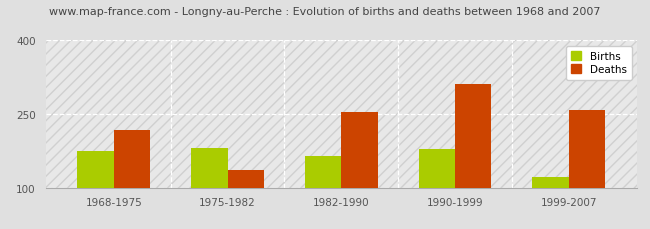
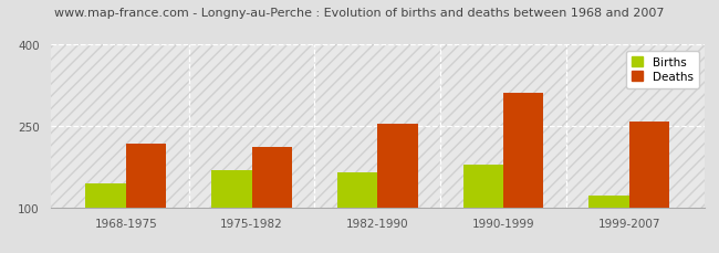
Births/1968-1975: 175 -> 145
Births/1975-1982: 180 -> 168
Deaths/1975-1982: 135 -> 212
